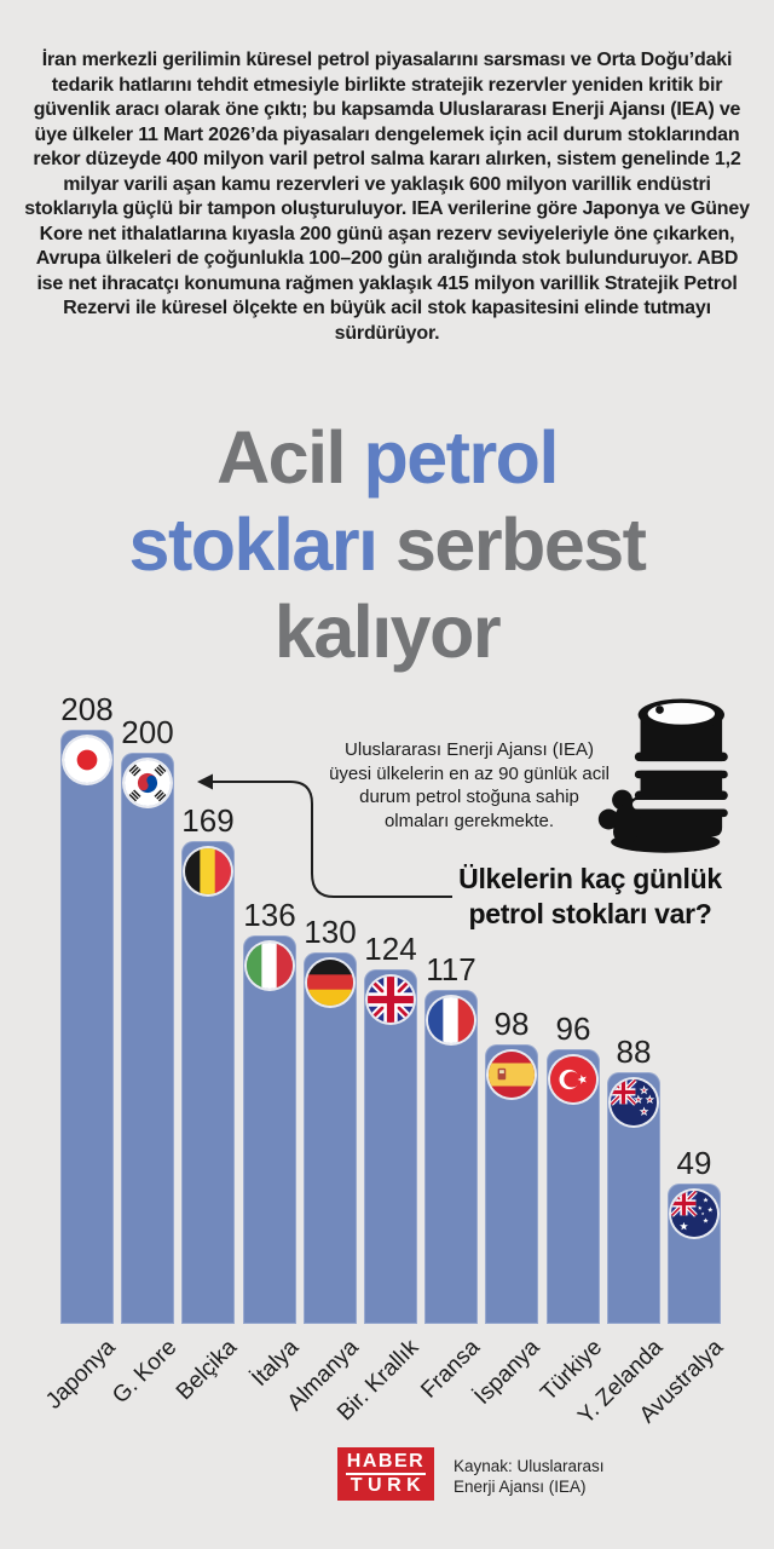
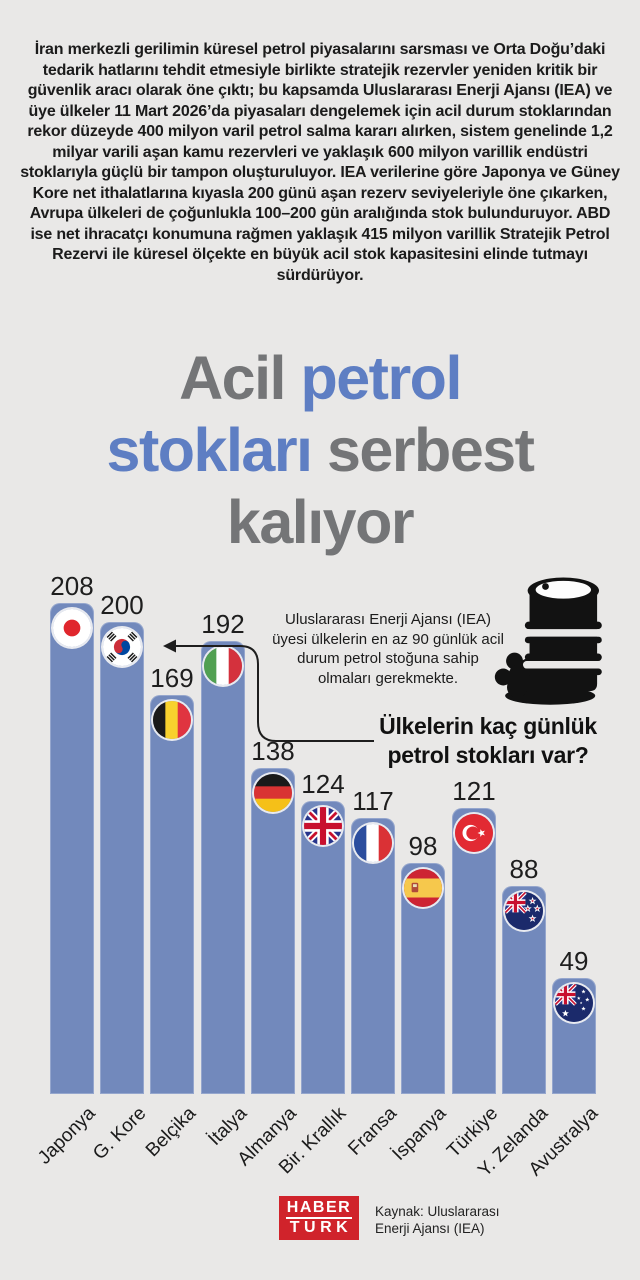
İtalya: 136 -> 192
Almanya: 130 -> 138
Türkiye: 96 -> 121
